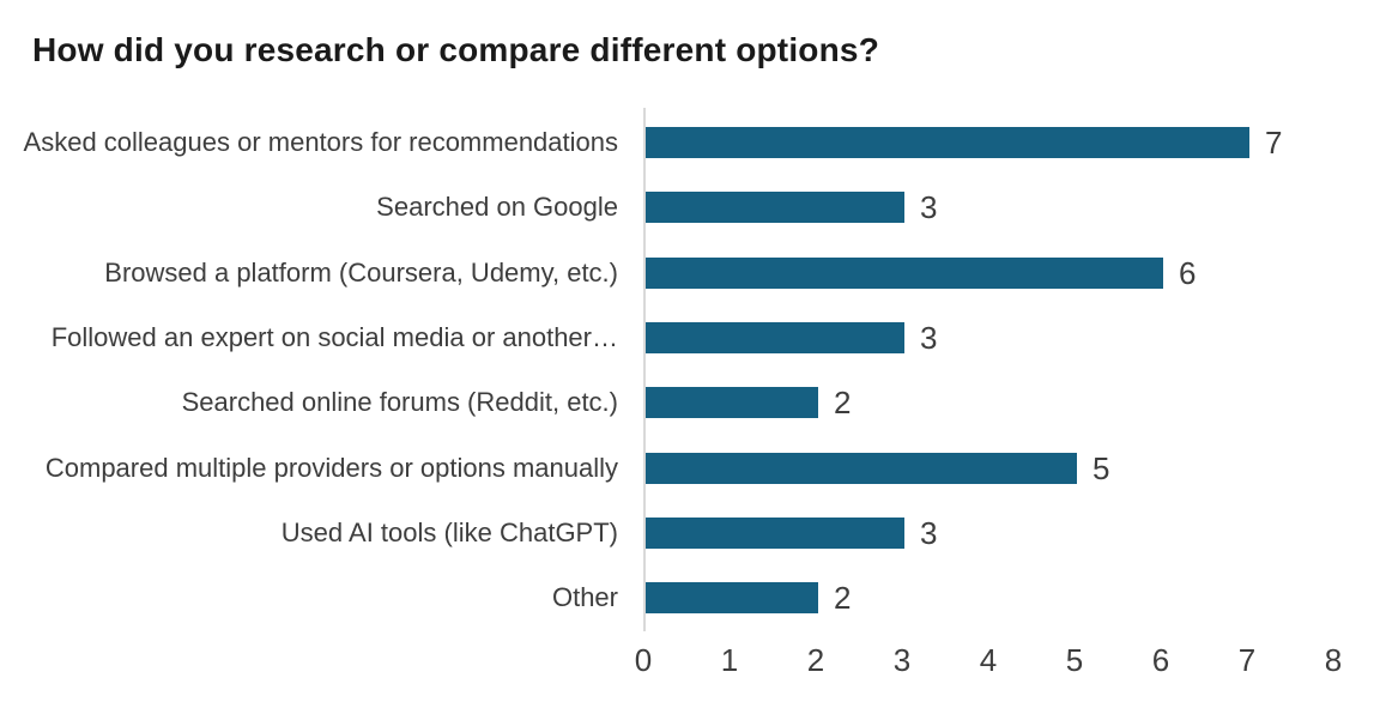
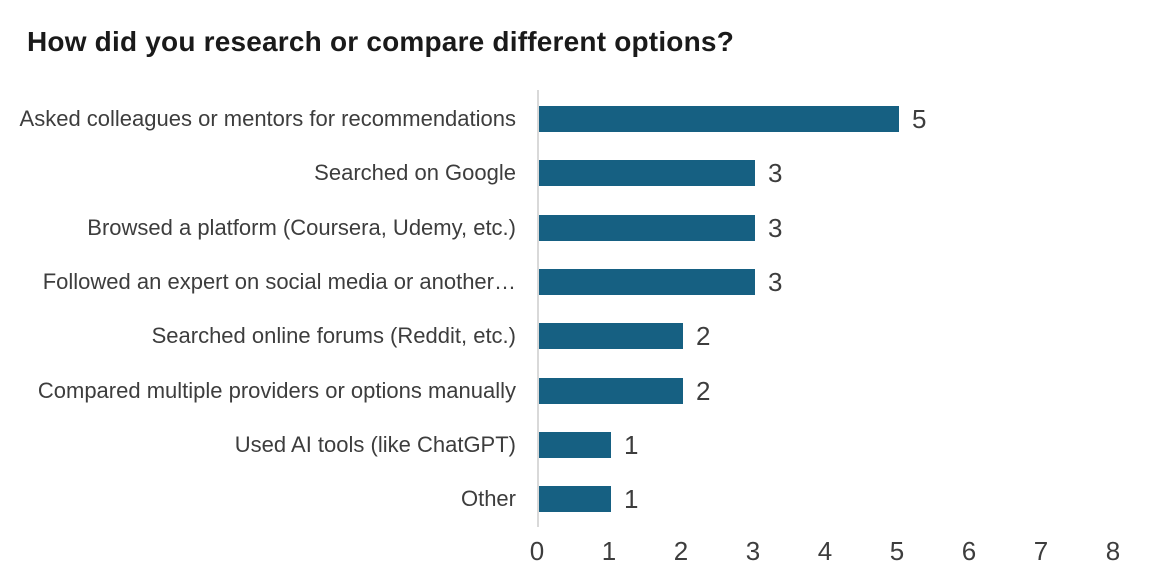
Asked colleagues or mentors for recommendations: 7 -> 5
Browsed a platform (Coursera, Udemy, etc.): 6 -> 3
Compared multiple providers or options manually: 5 -> 2
Used AI tools (like ChatGPT): 3 -> 1
Other: 2 -> 1
